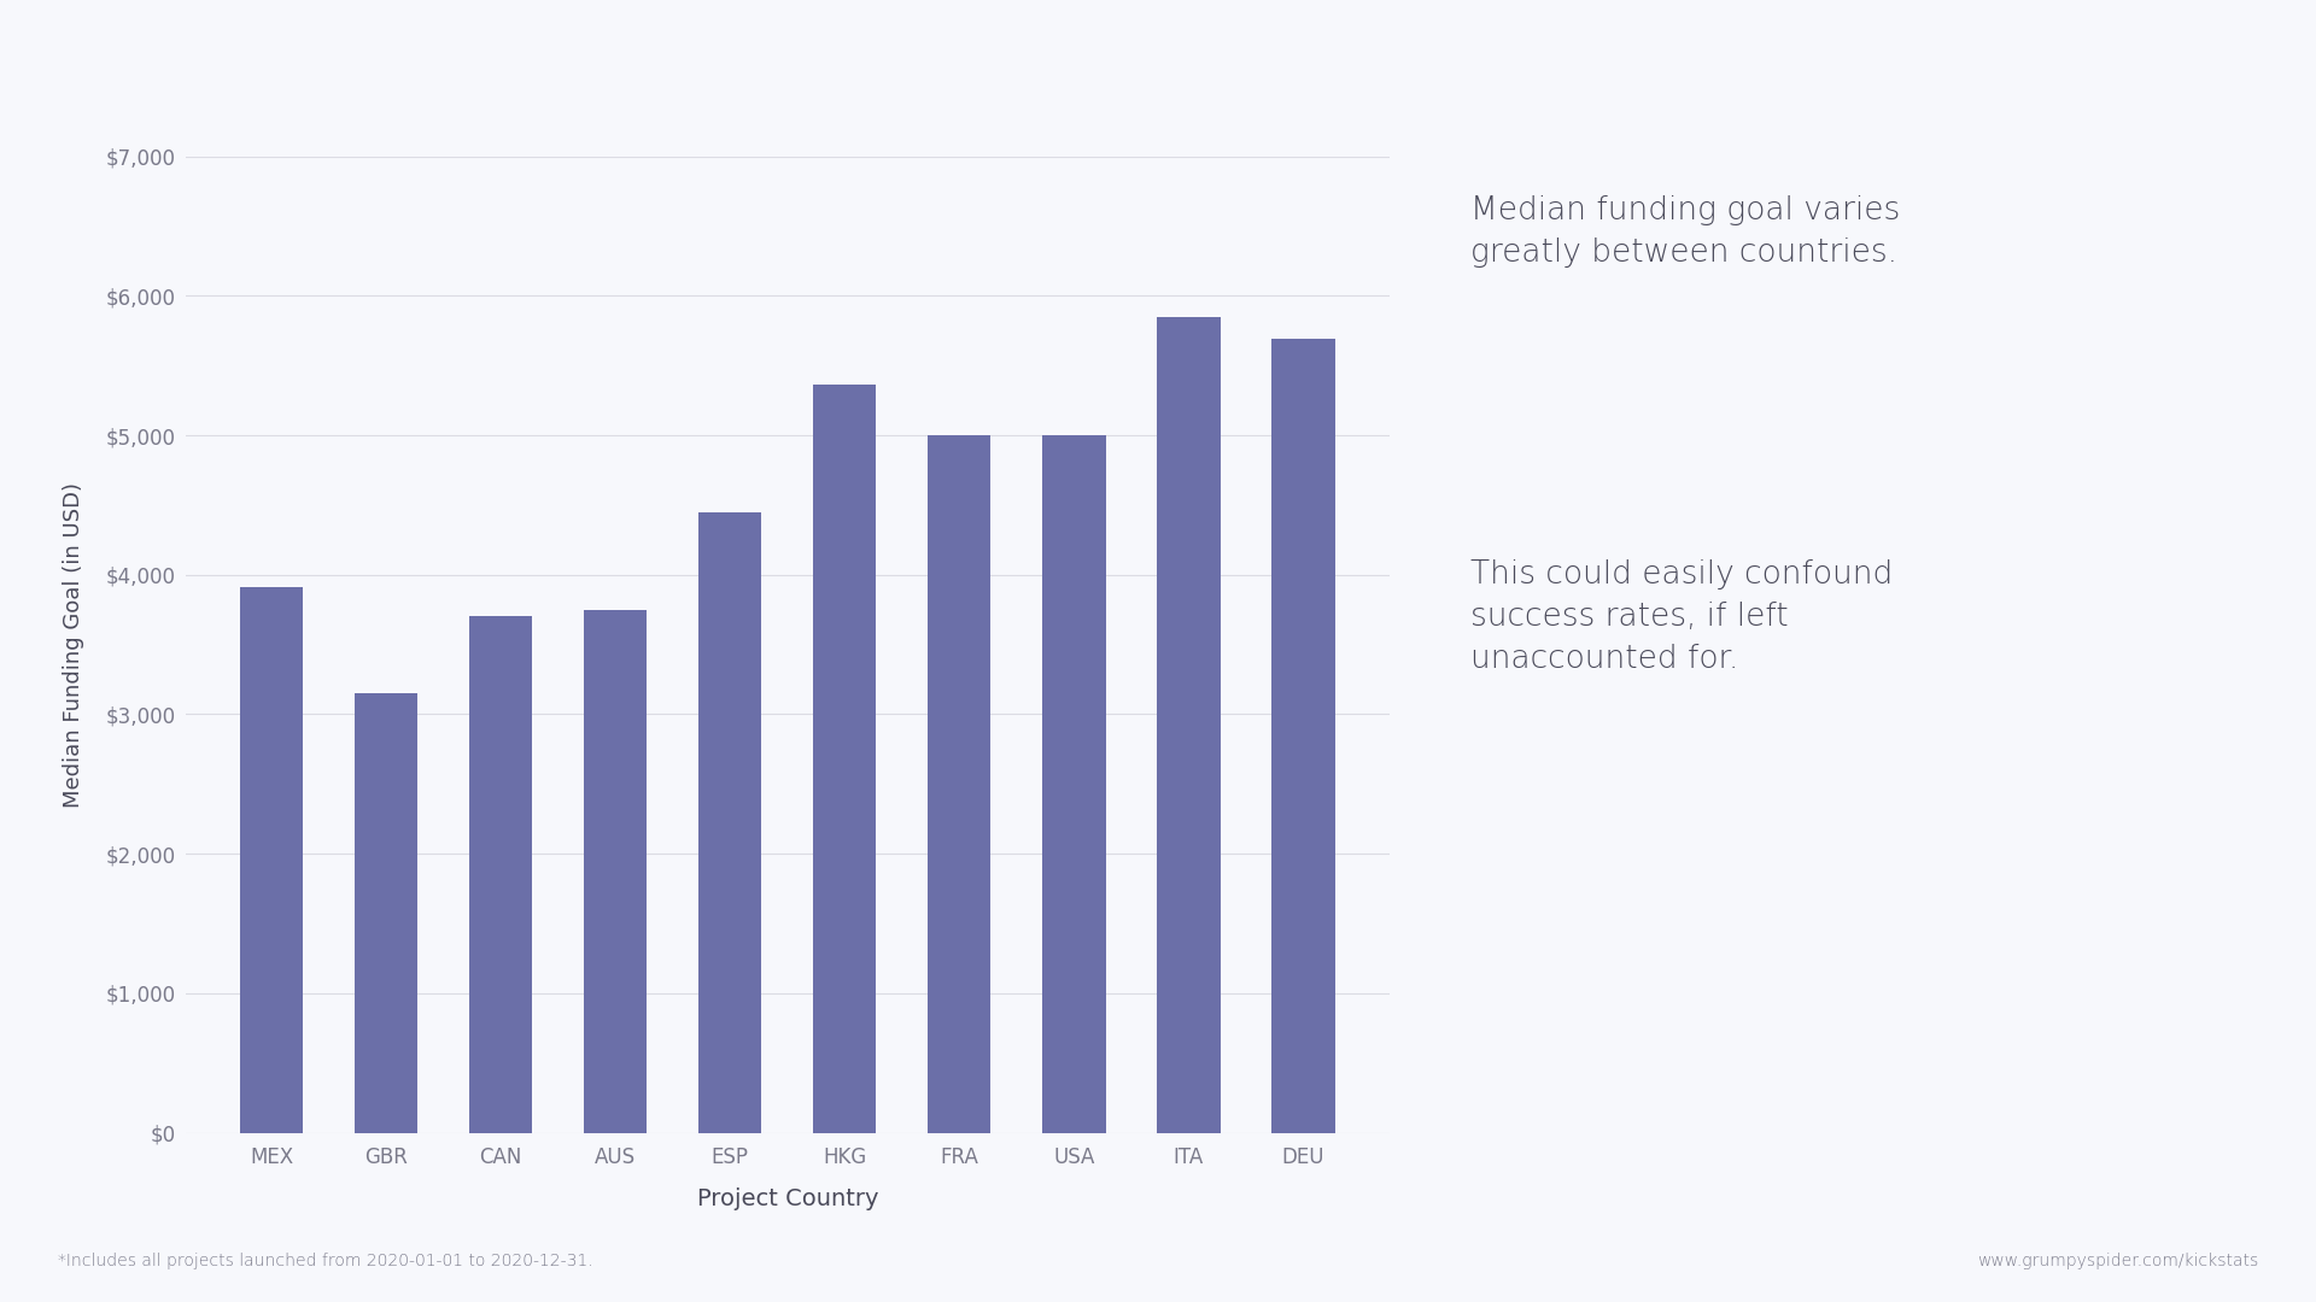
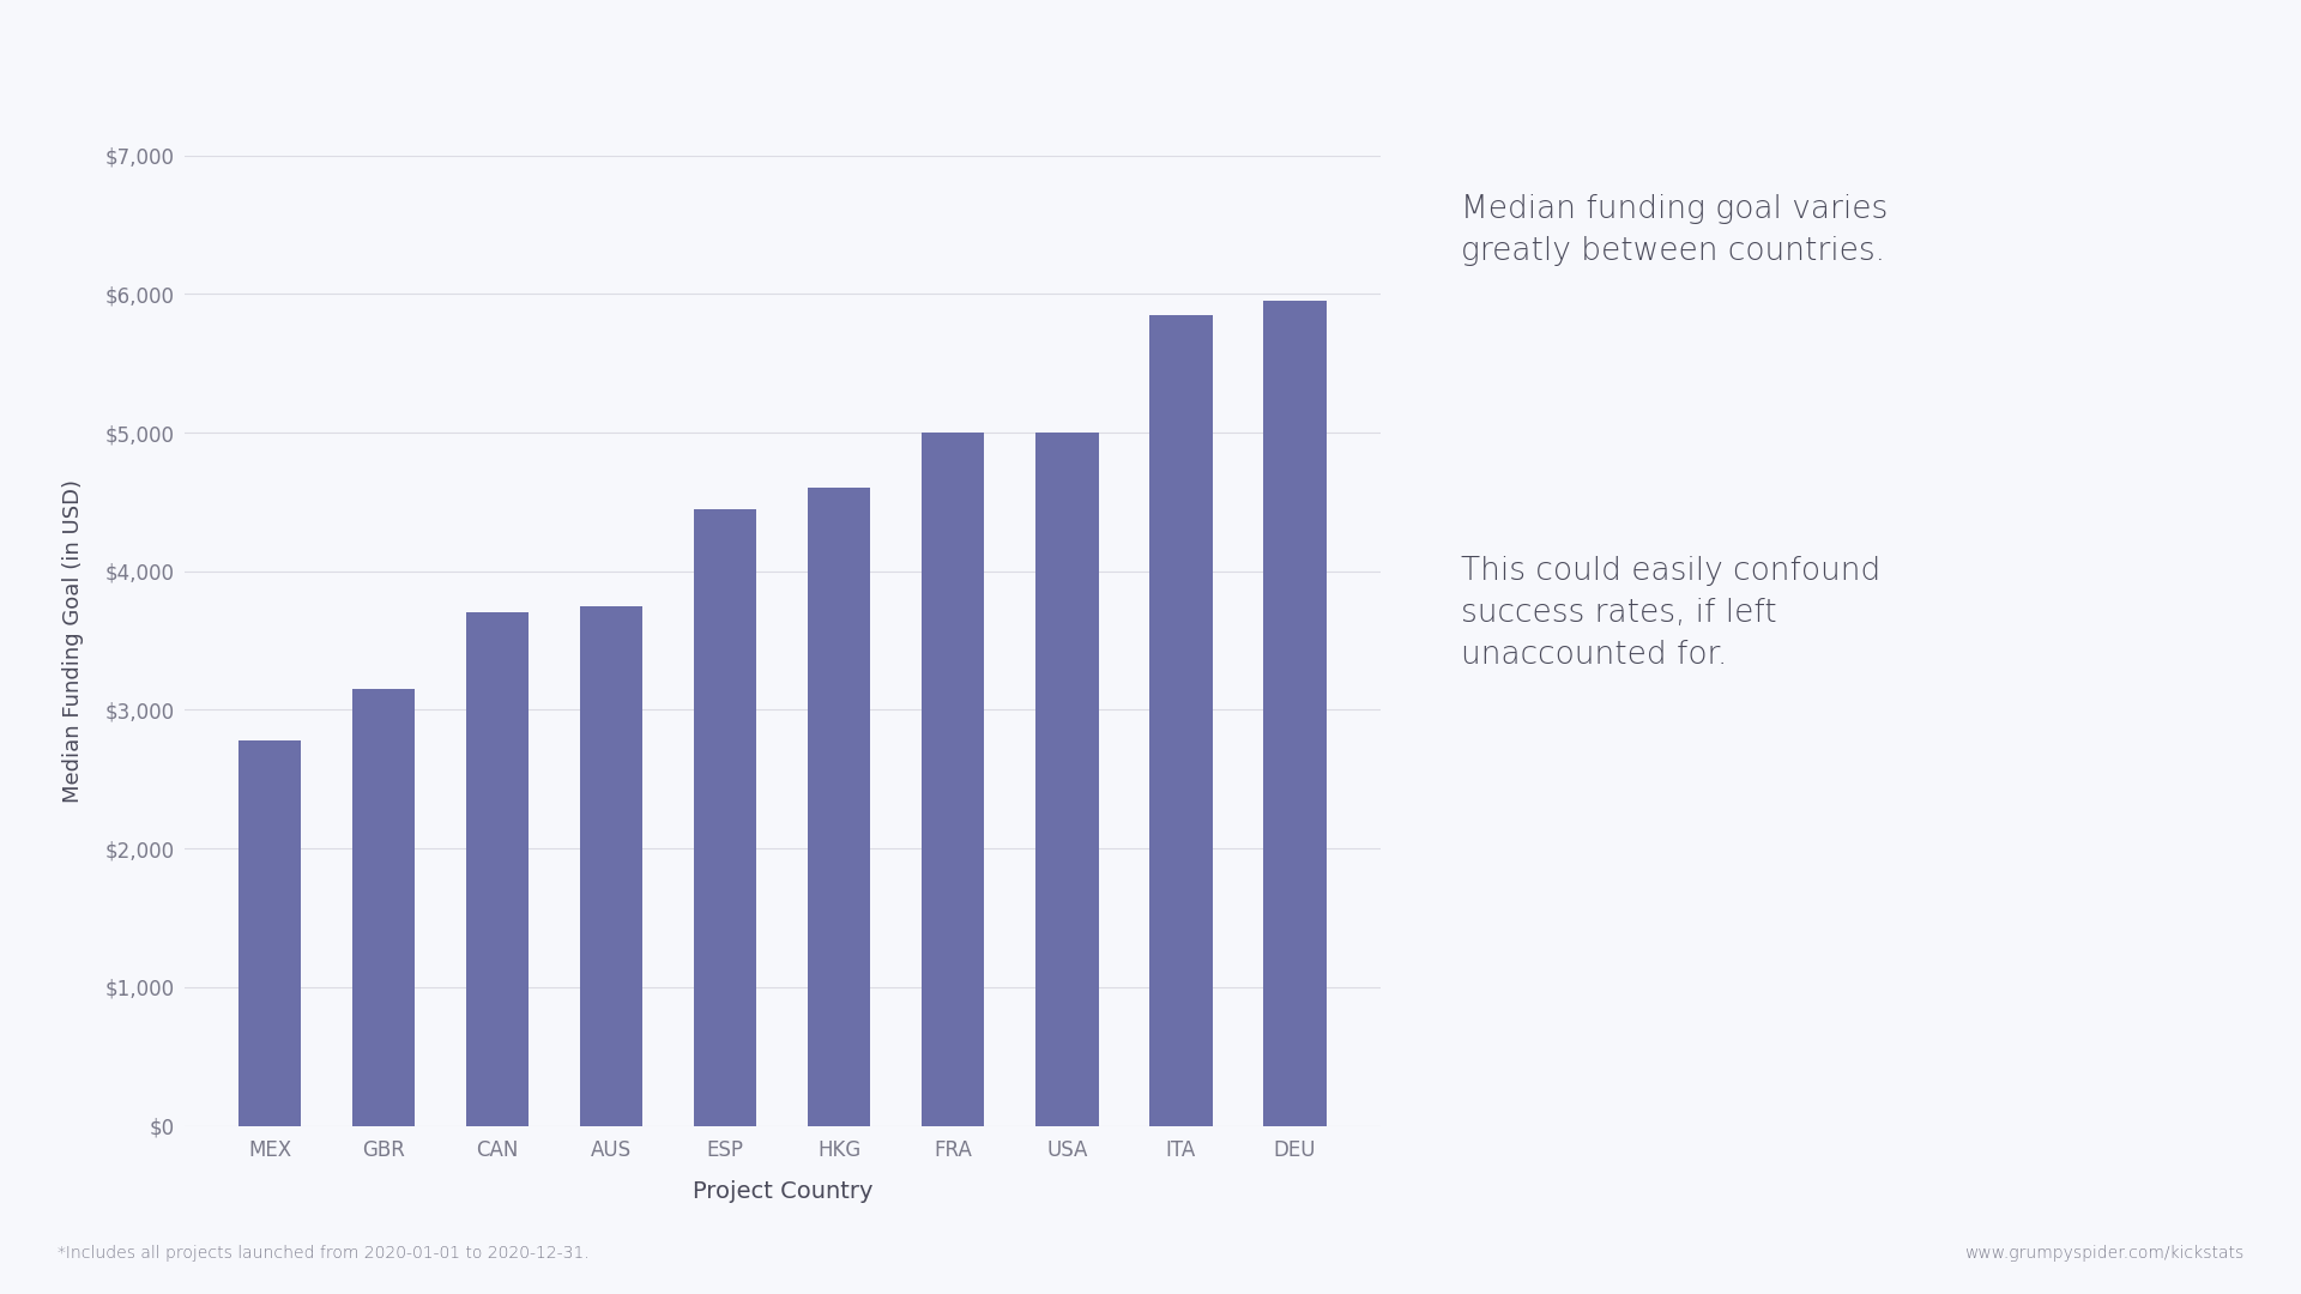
MEX: $3,910 -> $2,780
HKG: $5,360 -> $4,600
DEU: $5,690 -> $5,950
